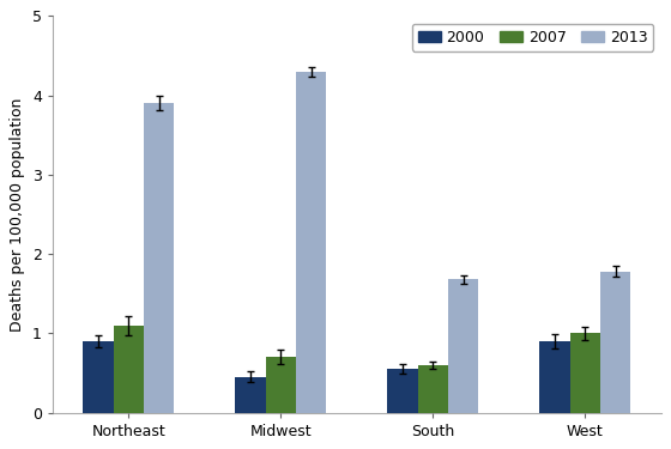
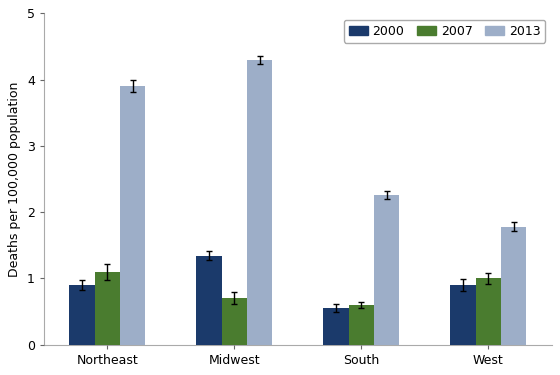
2000/Midwest: 0.45 -> 1.34
2013/South: 1.68 -> 2.26
